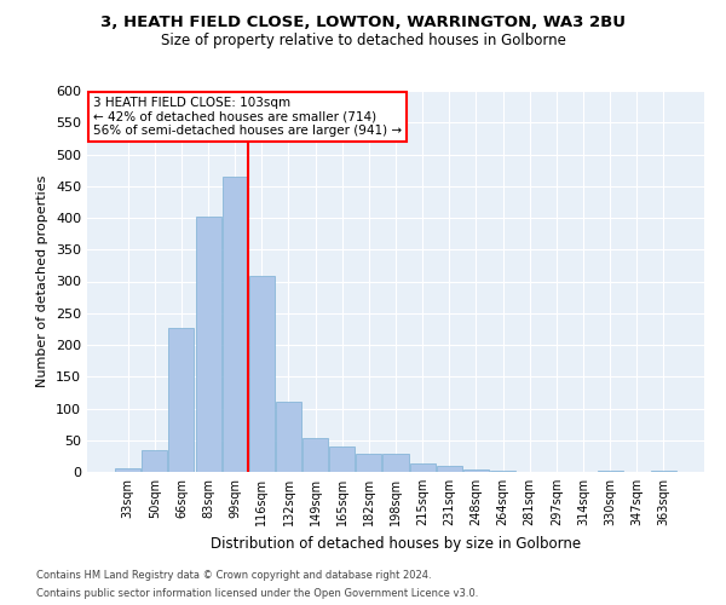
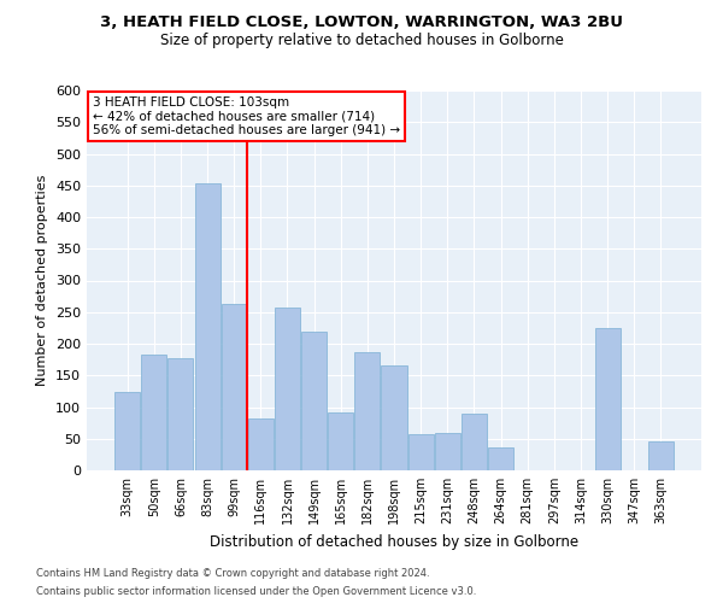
33sqm: 5 -> 124
50sqm: 35 -> 182
66sqm: 227 -> 178
83sqm: 401 -> 454
99sqm: 465 -> 262
116sqm: 308 -> 82
132sqm: 111 -> 258
149sqm: 54 -> 220
165sqm: 40 -> 92
182sqm: 29 -> 186
198sqm: 29 -> 166
215sqm: 13 -> 58
231sqm: 10 -> 60
248sqm: 4 -> 90
264sqm: 1 -> 36
330sqm: 1 -> 224
363sqm: 1 -> 46
